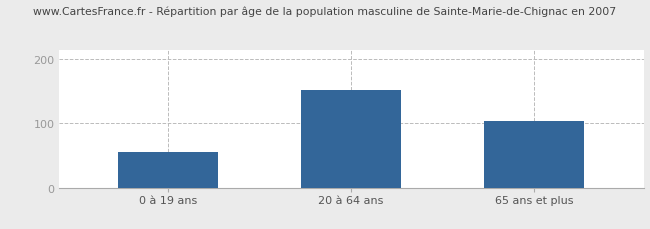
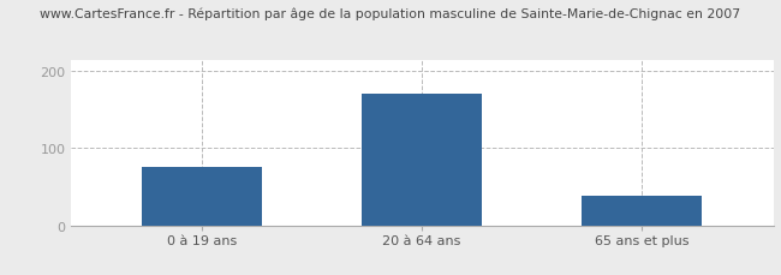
0 à 19 ans: 56 -> 75
20 à 64 ans: 152 -> 170
65 ans et plus: 104 -> 38
